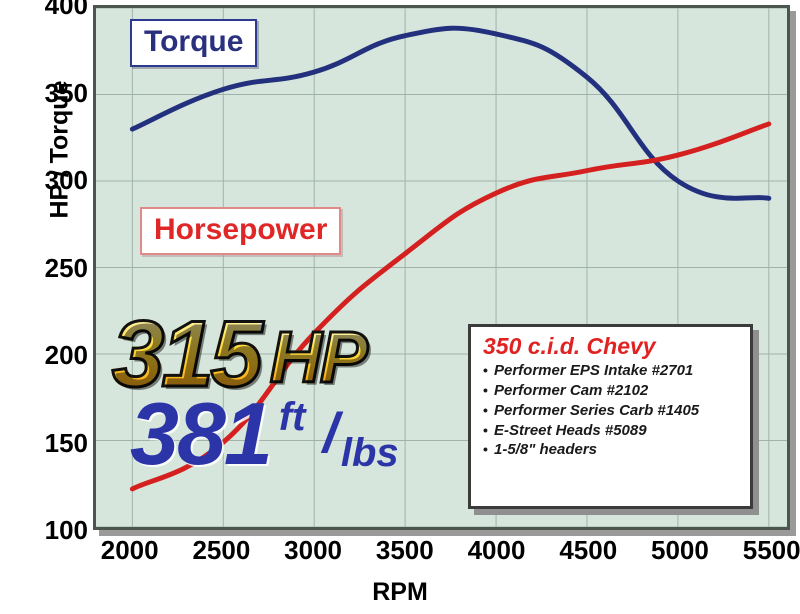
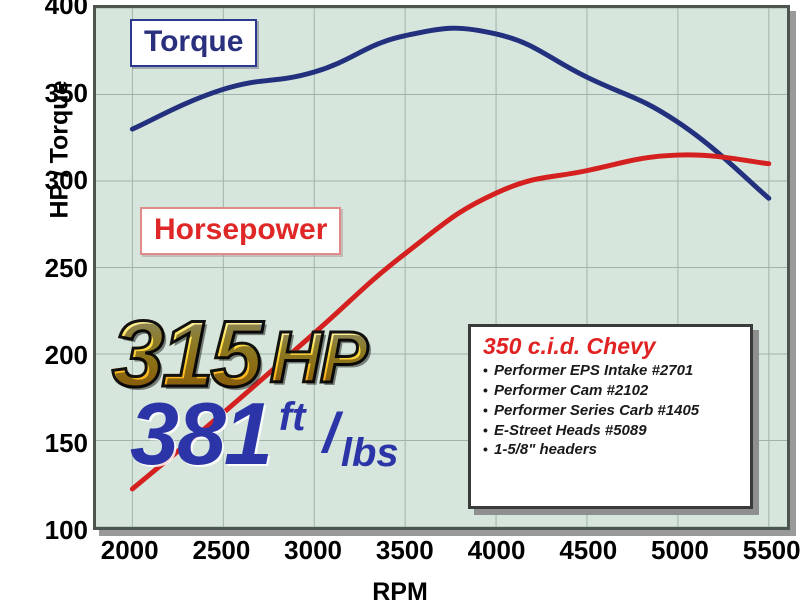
Horsepower/2500: 149 -> 166
Torque/5000: 300 -> 334
Horsepower/5500: 333 -> 310
